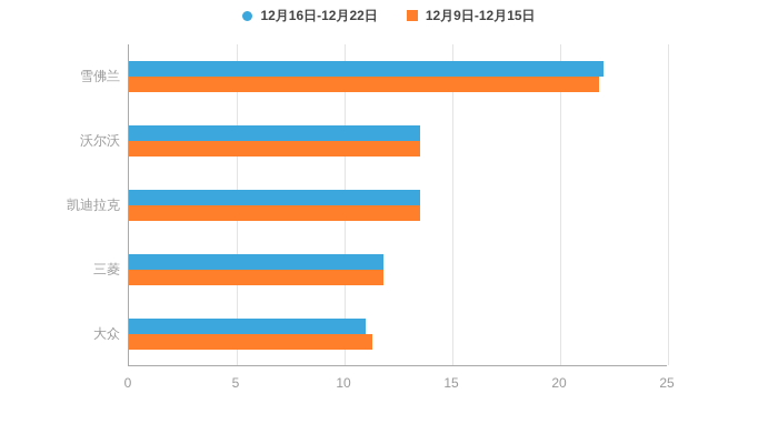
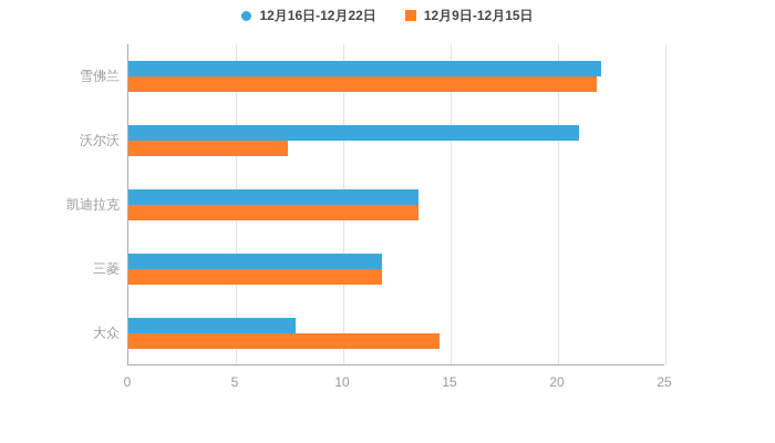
12月16日-12月22日/沃尔沃: 13.5 -> 21.0
12月9日-12月15日/沃尔沃: 13.5 -> 7.4
12月16日-12月22日/大众: 11.0 -> 7.8
12月9日-12月15日/大众: 11.3 -> 14.5
